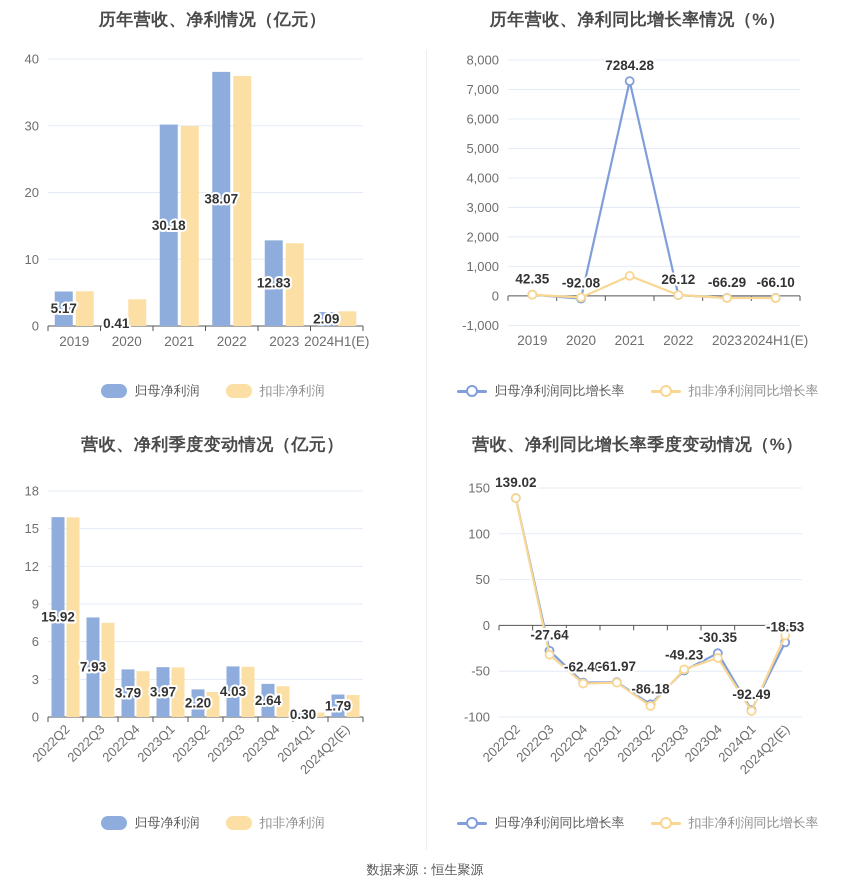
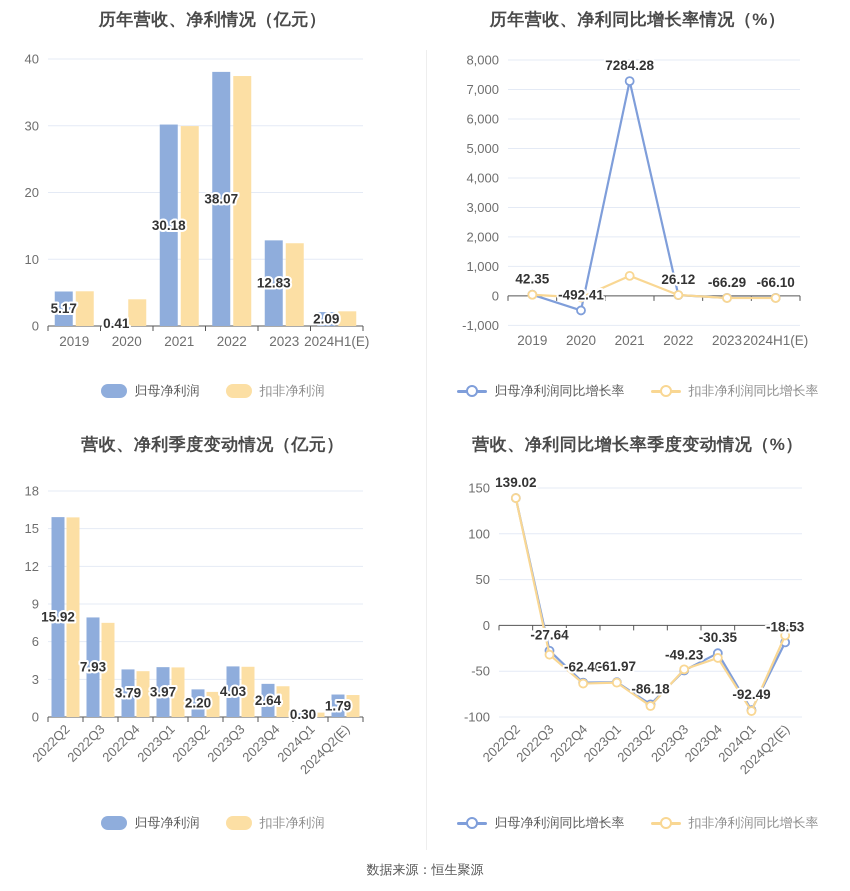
历年营收、净利同比增长率情况（%）/归母净利润同比增长率/2020: -92.08 -> -492.41
